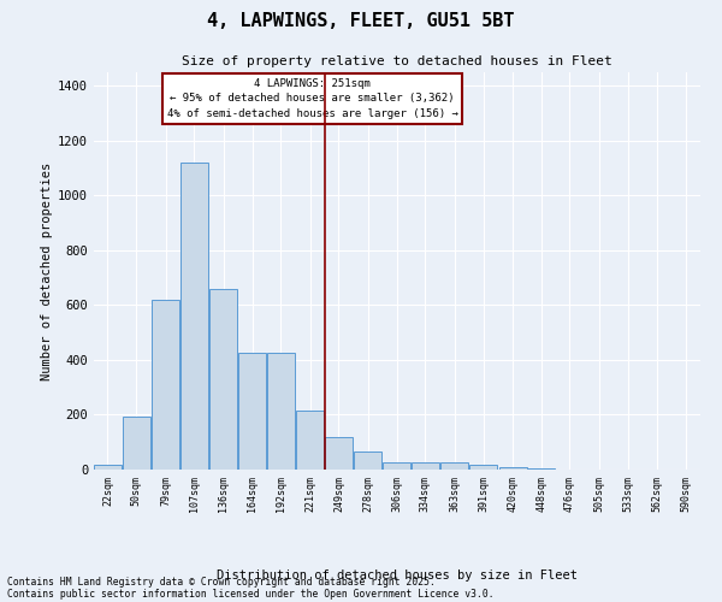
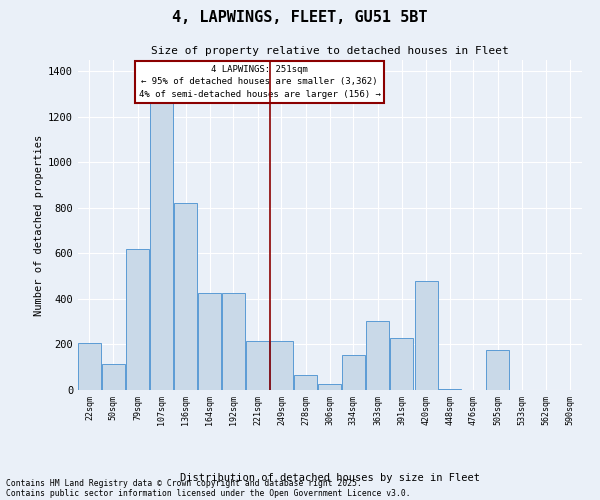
22sqm: 18 -> 205
50sqm: 195 -> 115
107sqm: 1120 -> 1265
136sqm: 660 -> 820
249sqm: 120 -> 215
334sqm: 25 -> 155
363sqm: 25 -> 305
391sqm: 18 -> 230
420sqm: 10 -> 480
505sqm: 2 -> 175
